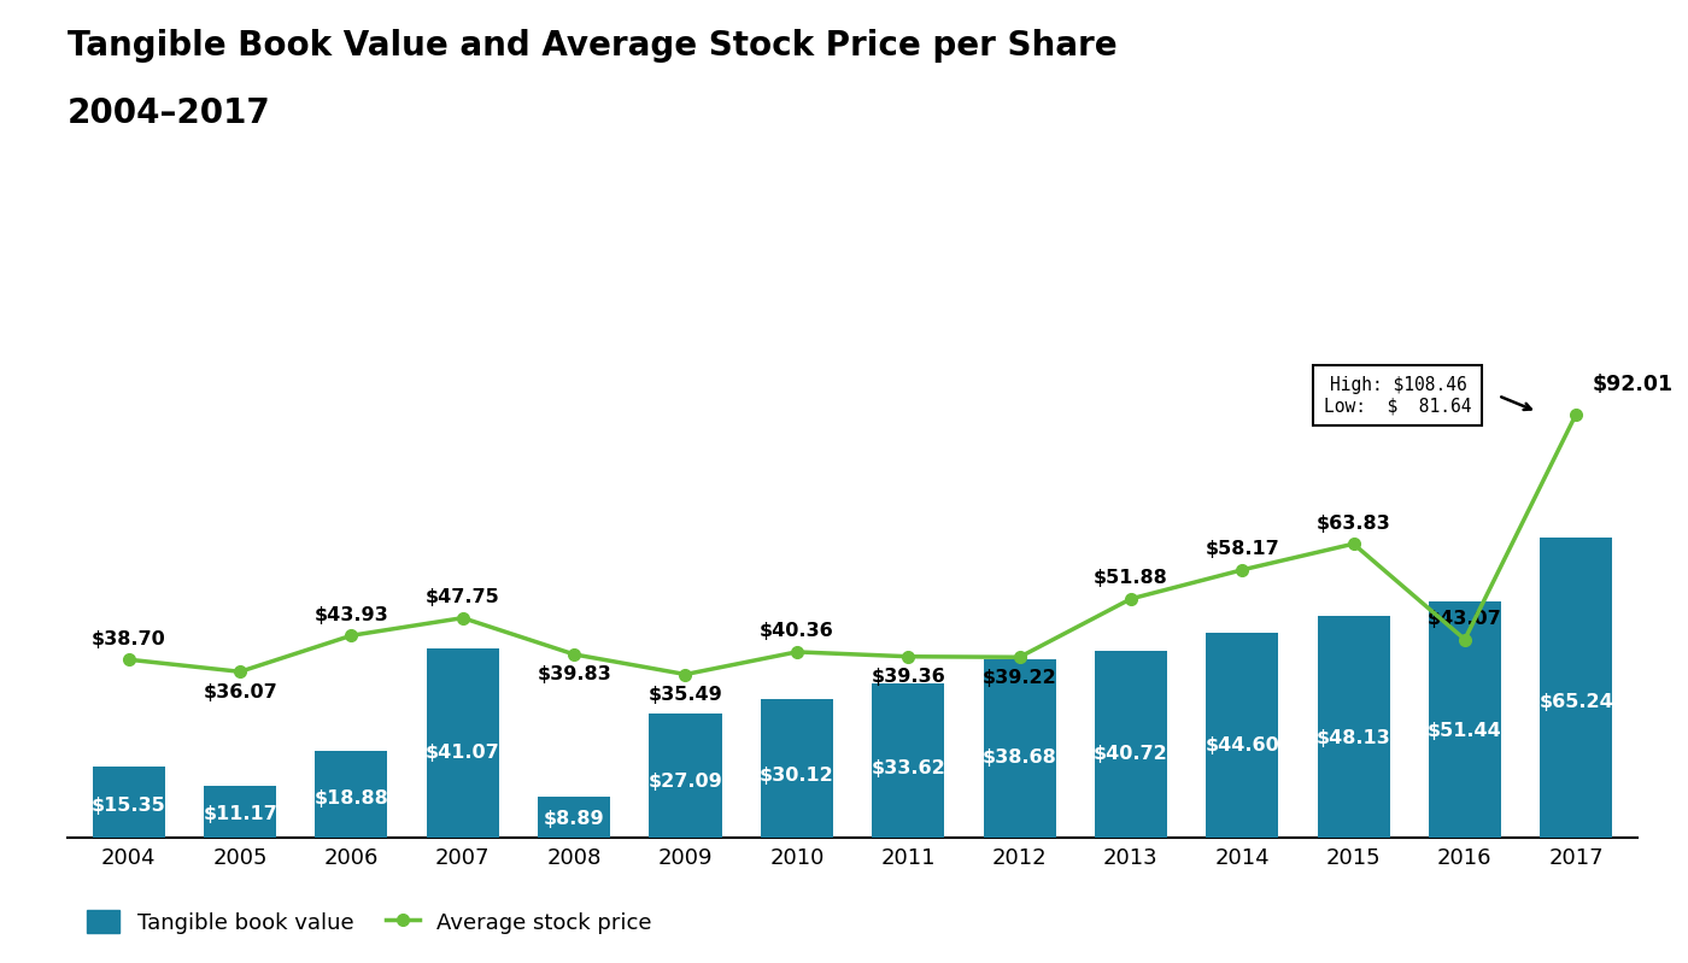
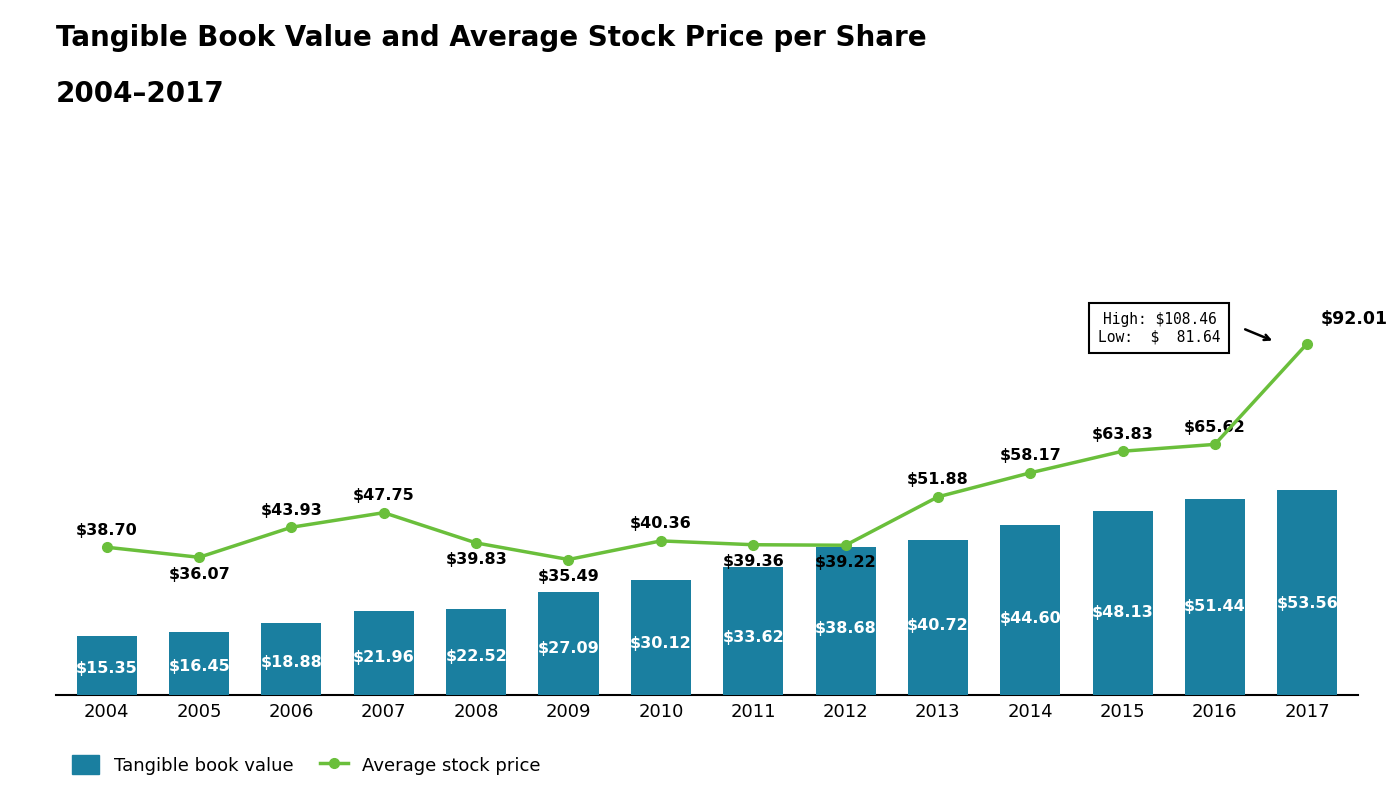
Tangible book value/2005: $11.17 -> $16.45
Tangible book value/2007: $41.07 -> $21.96
Tangible book value/2008: $8.89 -> $22.52
Average stock price/2016: $43.07 -> $65.62
Tangible book value/2017: $65.24 -> $53.56
